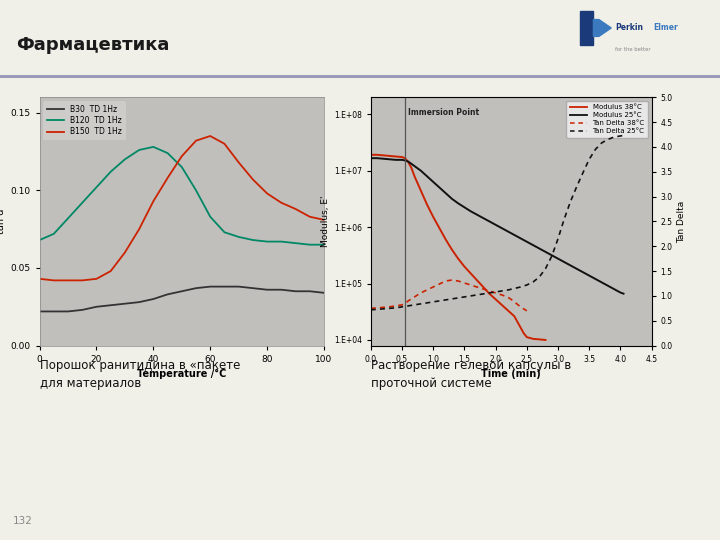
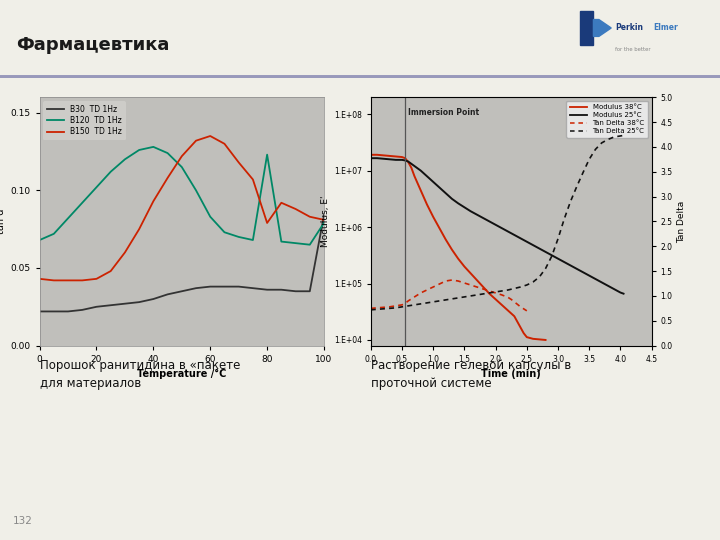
B120 TD 1Hz/80: 0.067 -> 0.123
B150 TD 1Hz/80: 0.098 -> 0.079
B30 TD 1Hz/100: 0.034 -> 0.084
B120 TD 1Hz/100: 0.065 -> 0.079
